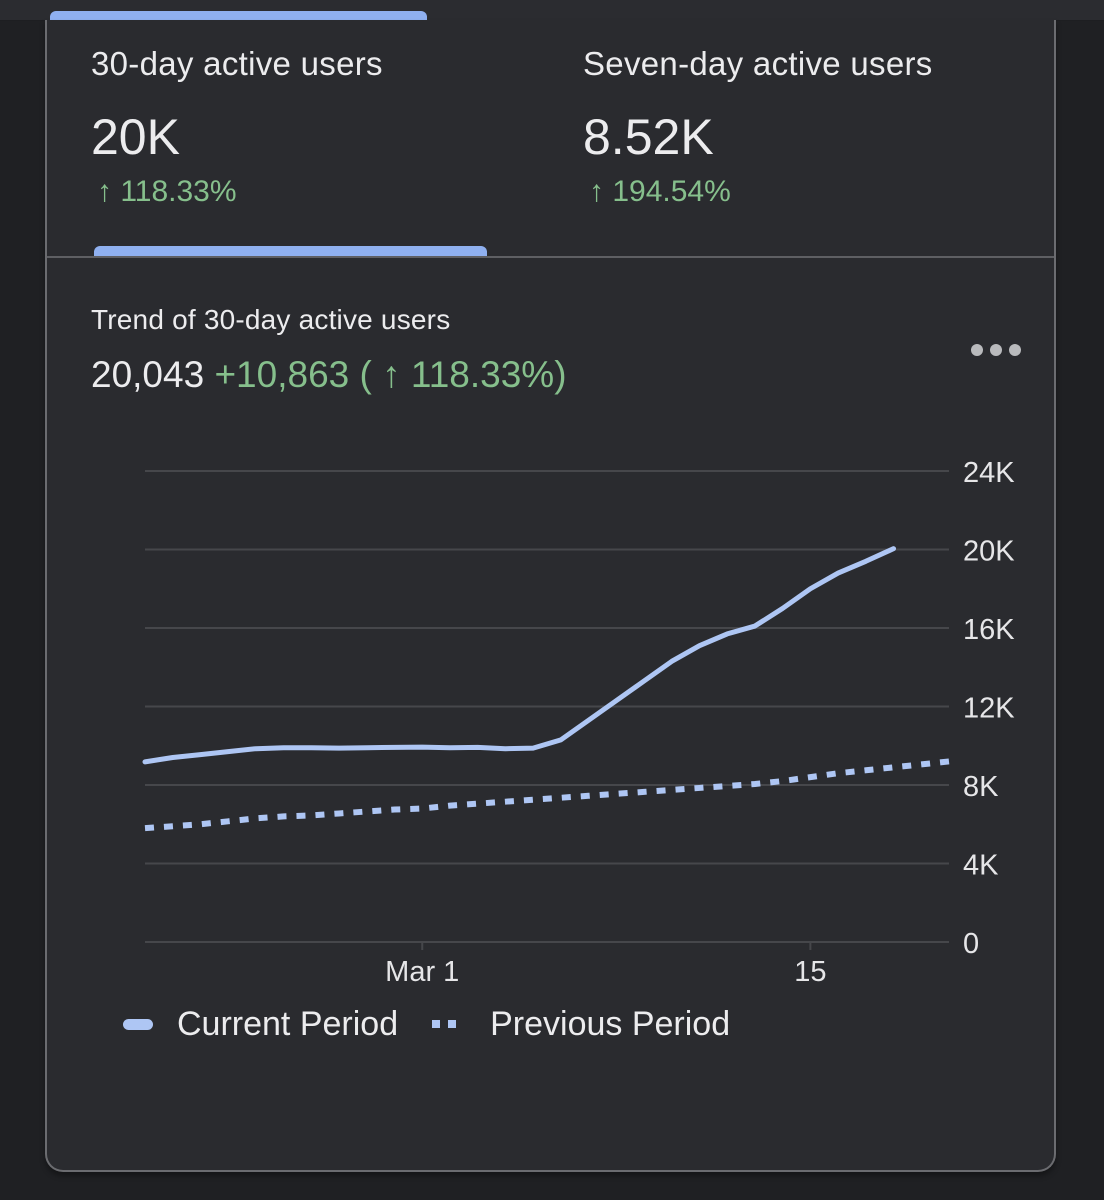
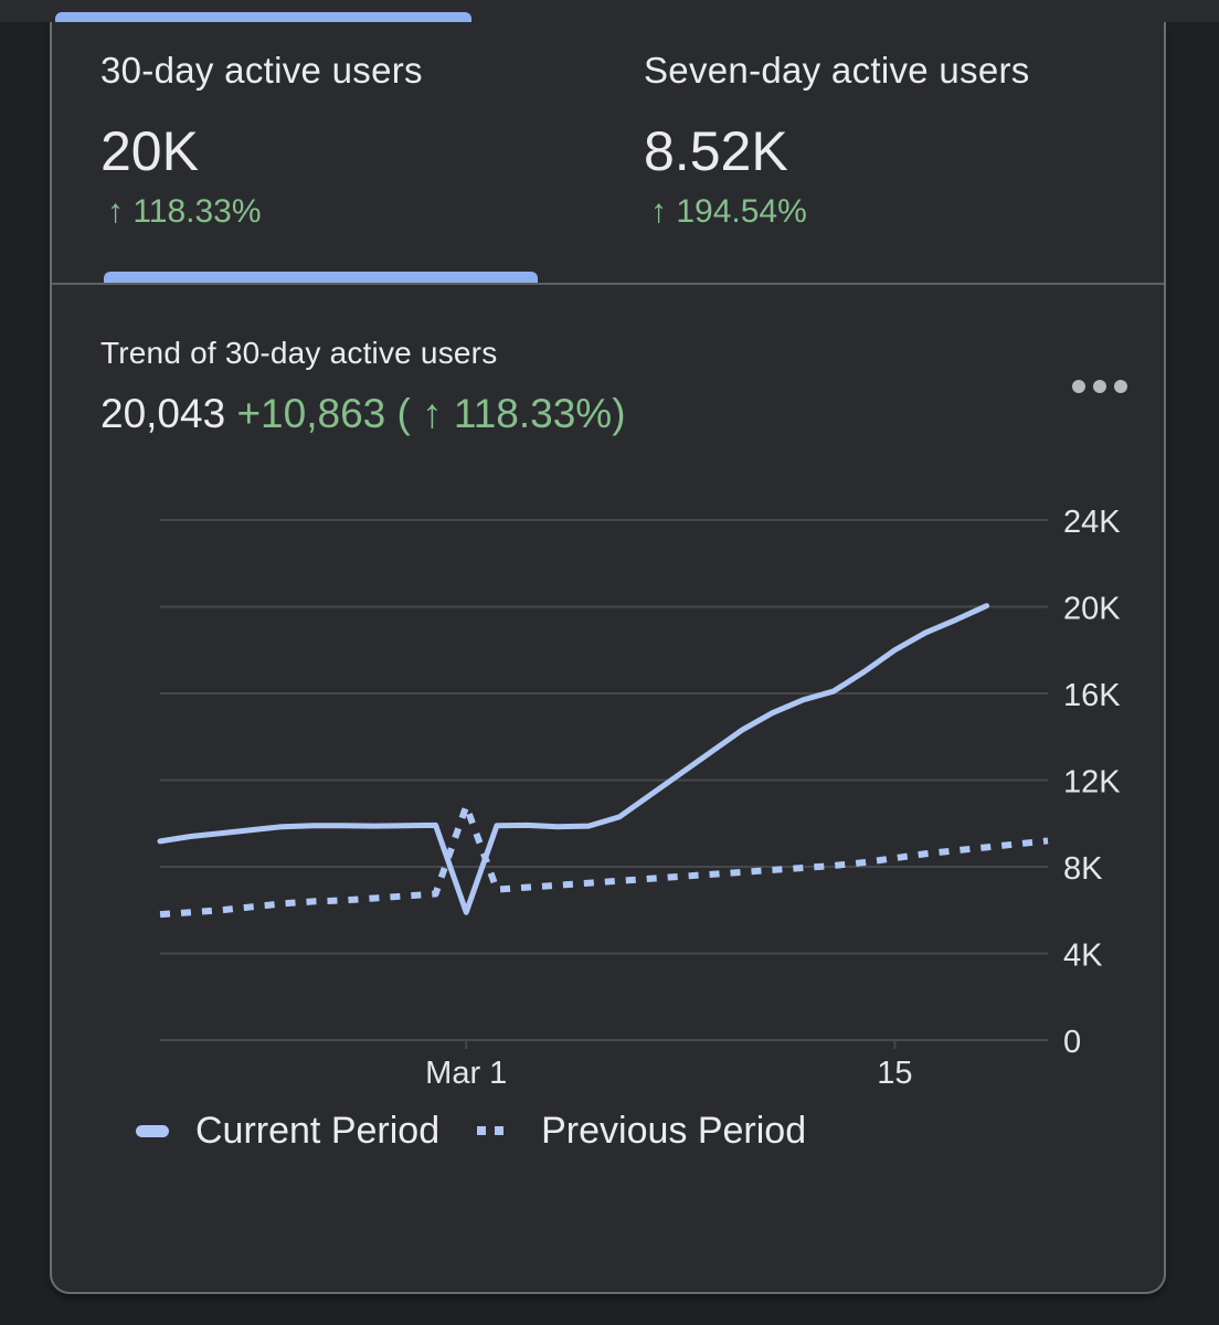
Current Period/Mar 1: 9.9K -> 5.9K
Previous Period/Mar 1: 6.8K -> 10.8K
